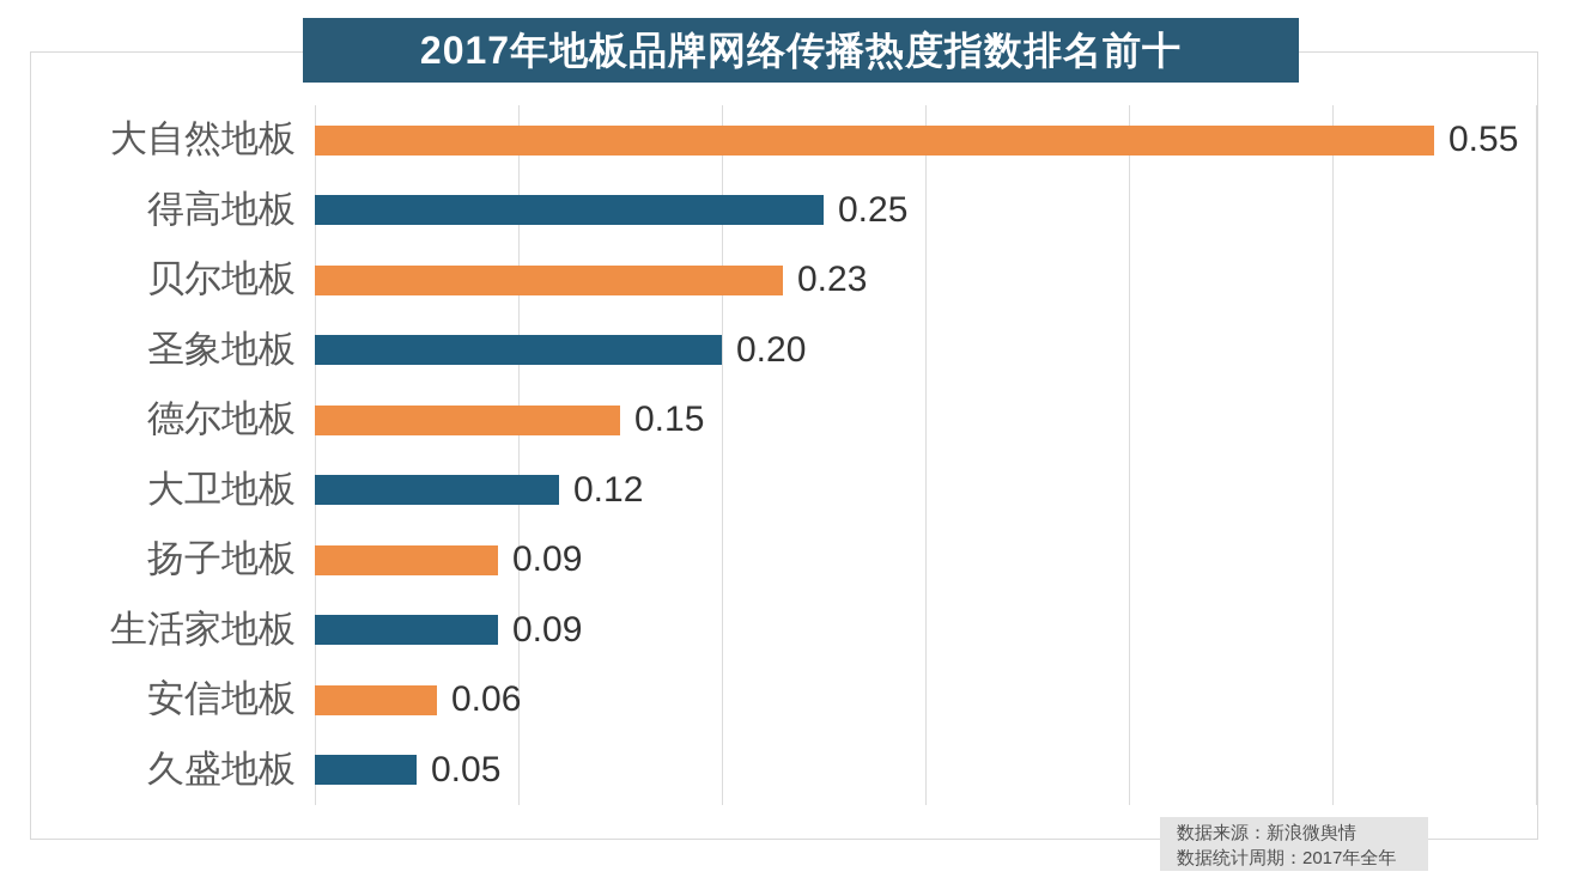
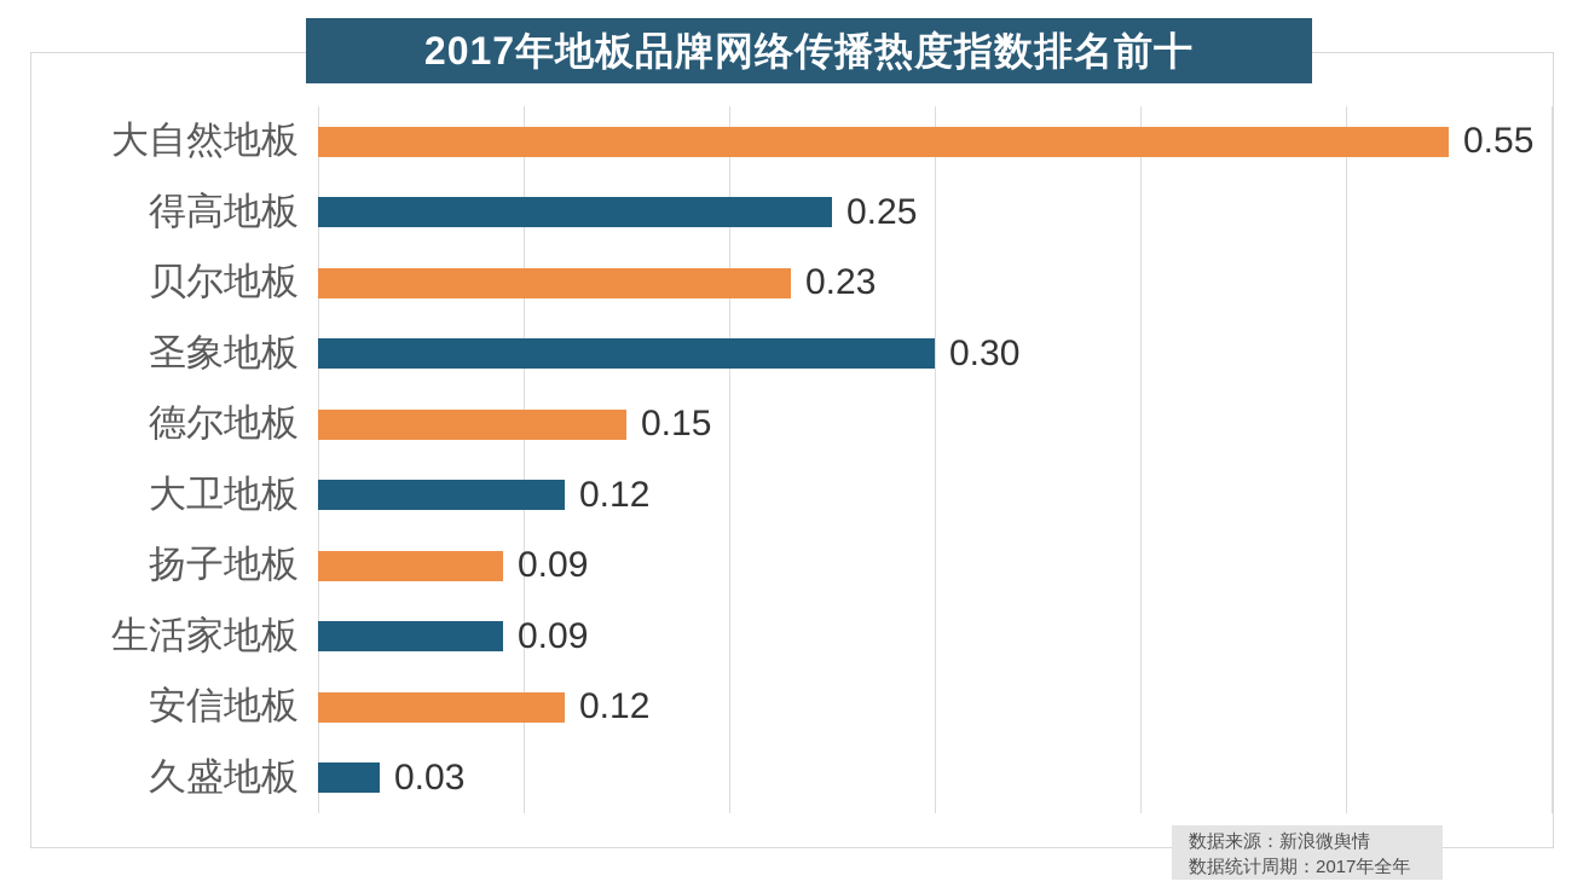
圣象地板: 0.20 -> 0.30
安信地板: 0.06 -> 0.12
久盛地板: 0.05 -> 0.03
